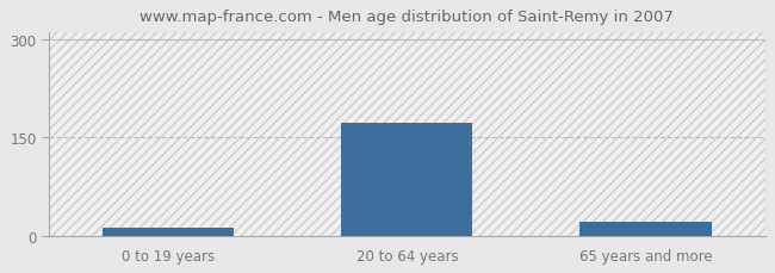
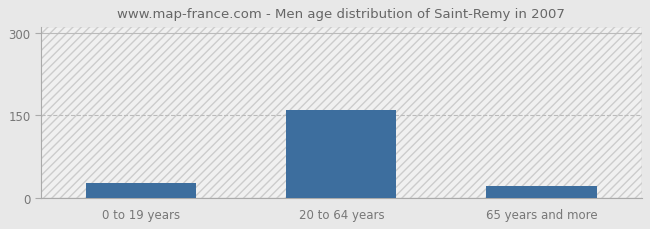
0 to 19 years: 12 -> 28
20 to 64 years: 172 -> 160
